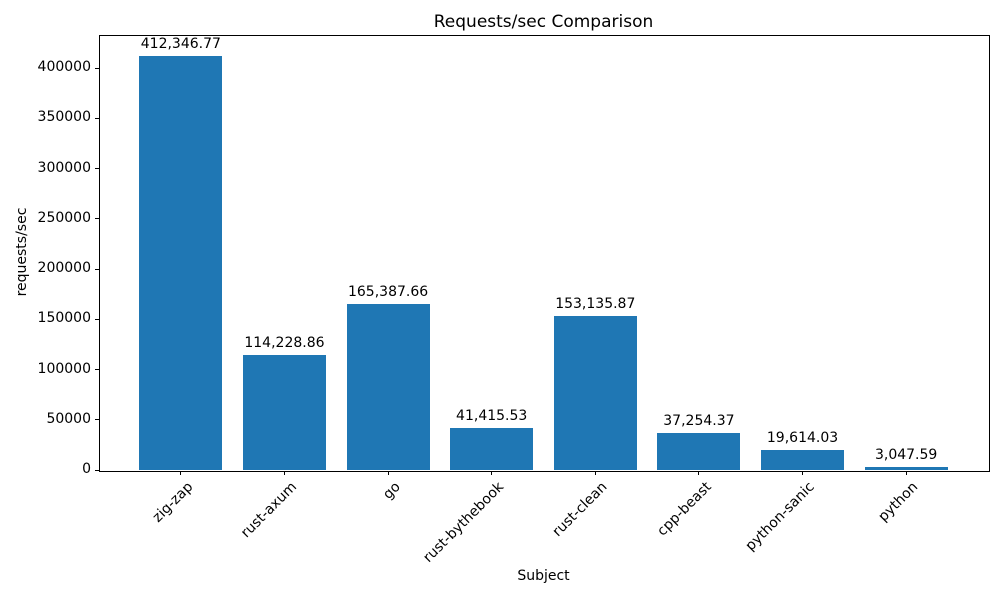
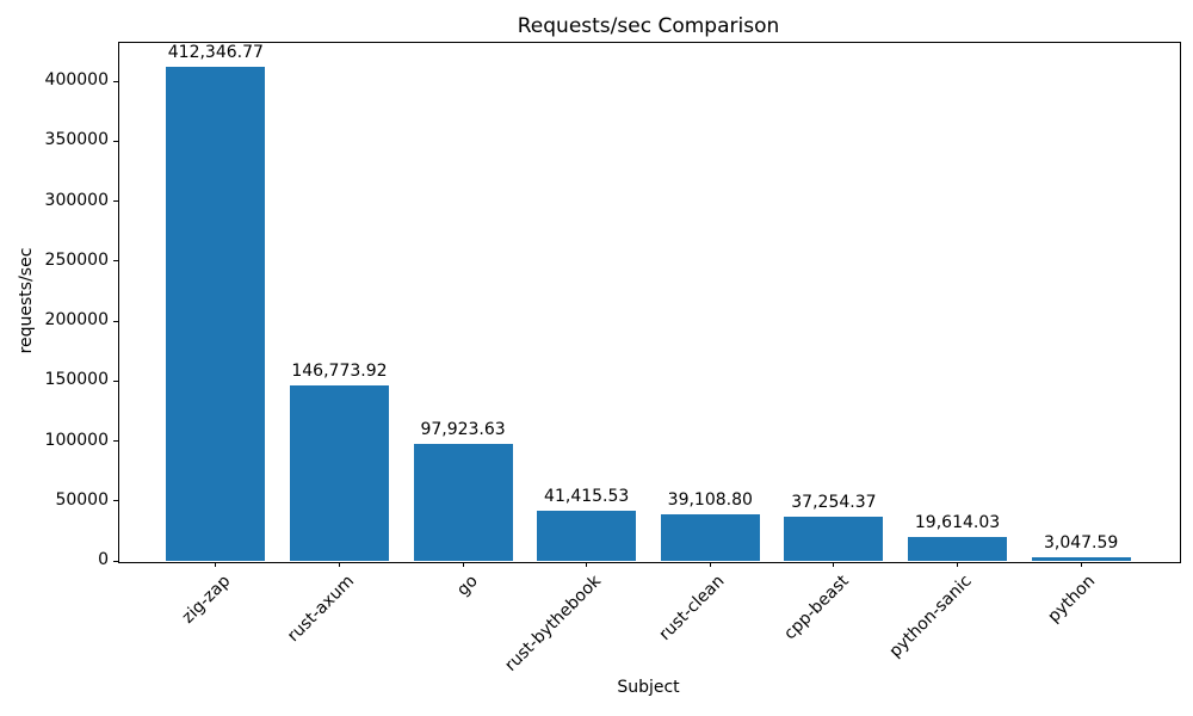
rust-axum: 114,228.86 -> 146,773.92
go: 165,387.66 -> 97,923.63
rust-clean: 153,135.87 -> 39,108.80
